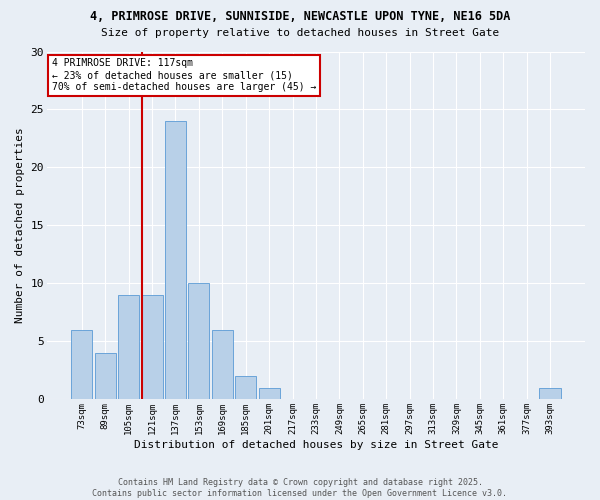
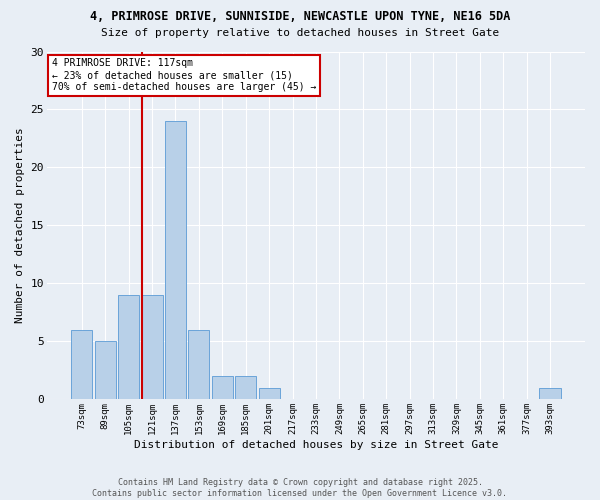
89sqm: 4 -> 5
153sqm: 10 -> 6
169sqm: 6 -> 2
